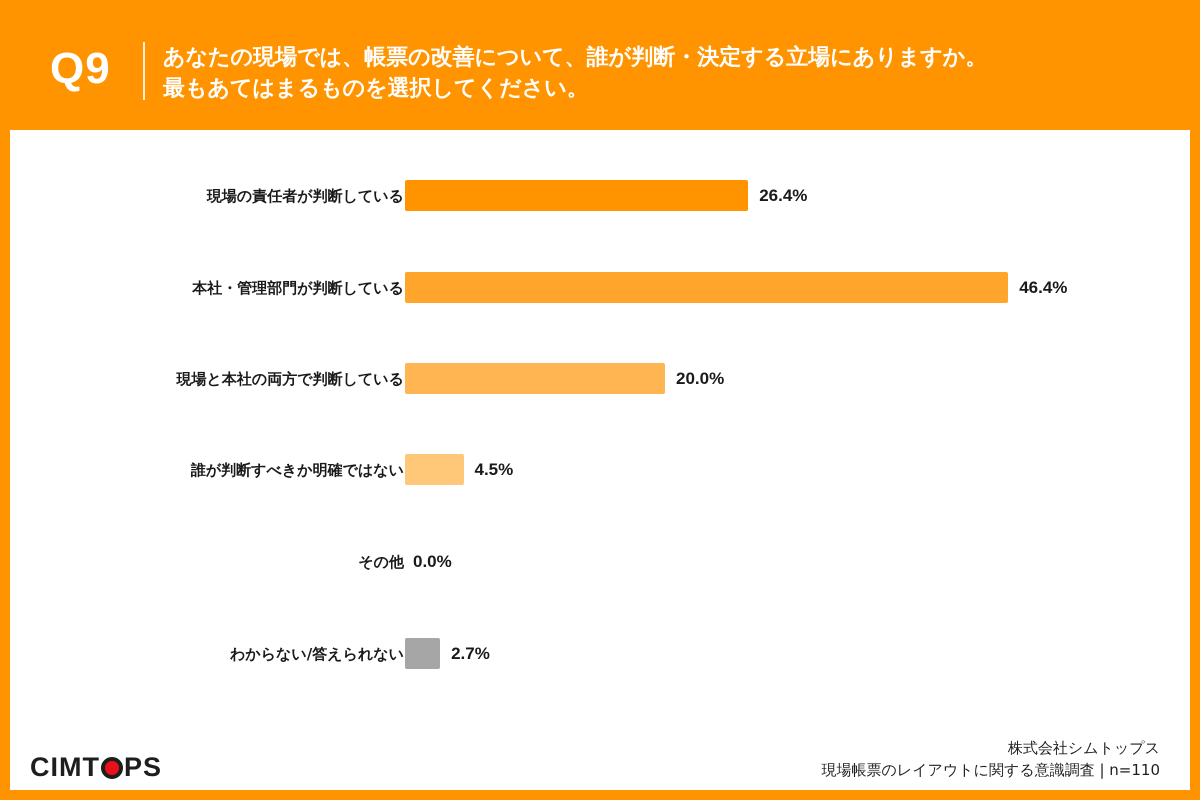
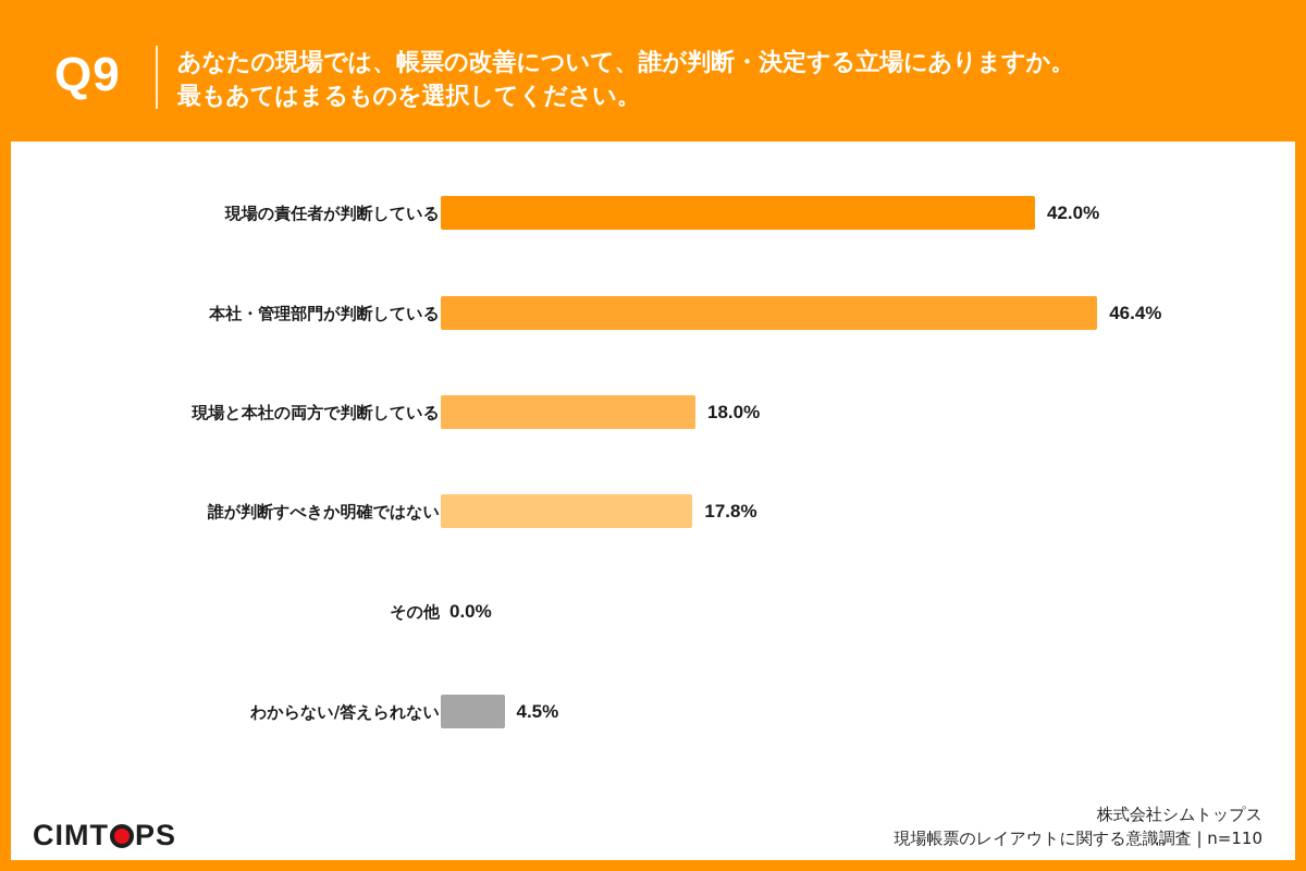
現場の責任者が判断している: 26.4% -> 42.0%
現場と本社の両方で判断している: 20.0% -> 18.0%
誰が判断すべきか明確ではない: 4.5% -> 17.8%
わからない/答えられない: 2.7% -> 4.5%
